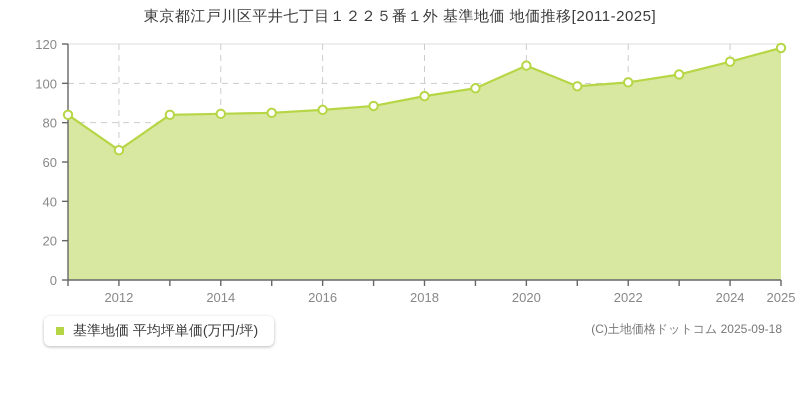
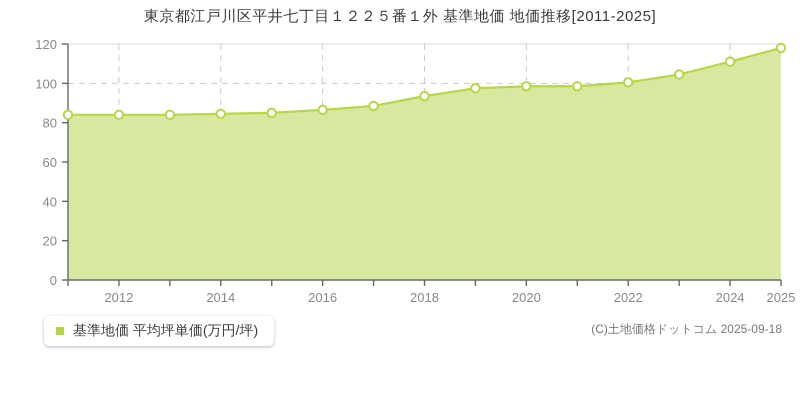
2012: 66 -> 84
2020: 109 -> 98
